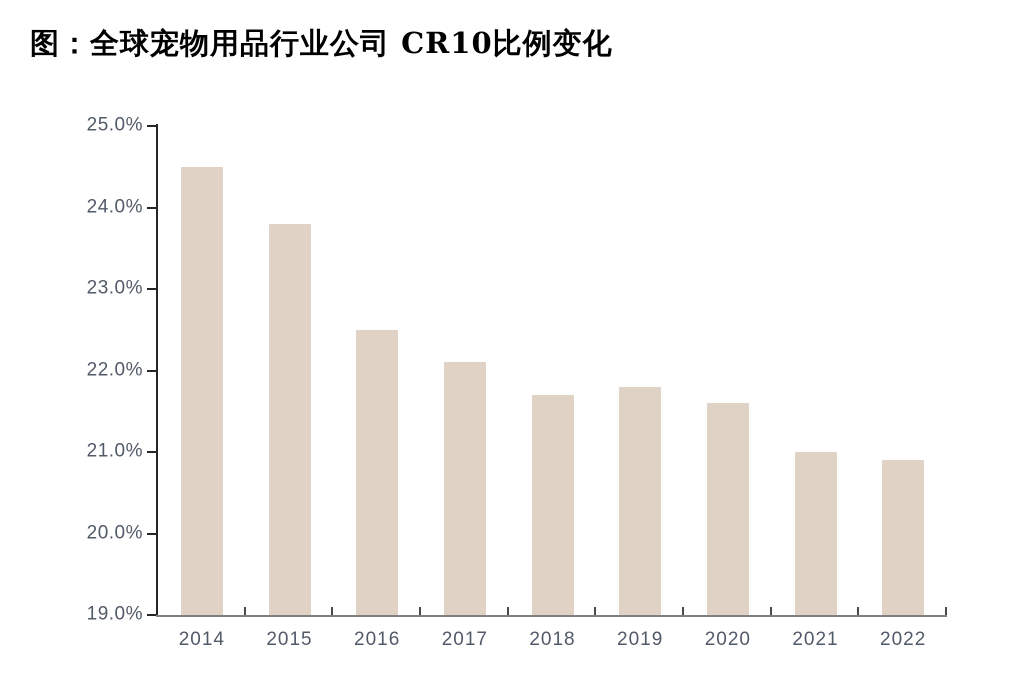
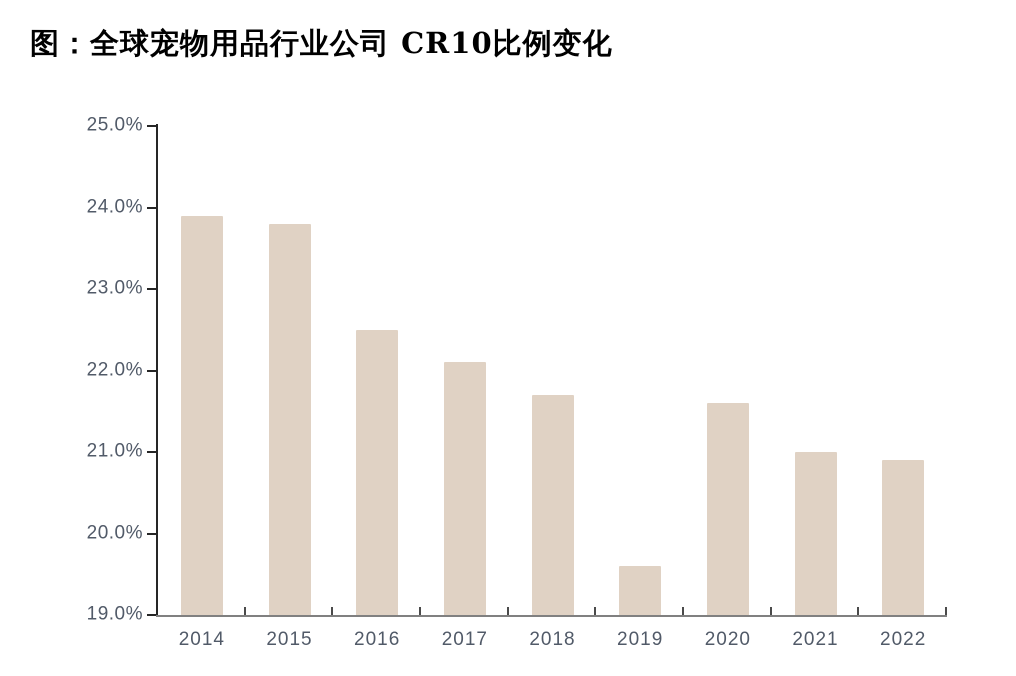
2014: 24.5% -> 23.9%
2019: 21.8% -> 19.6%
